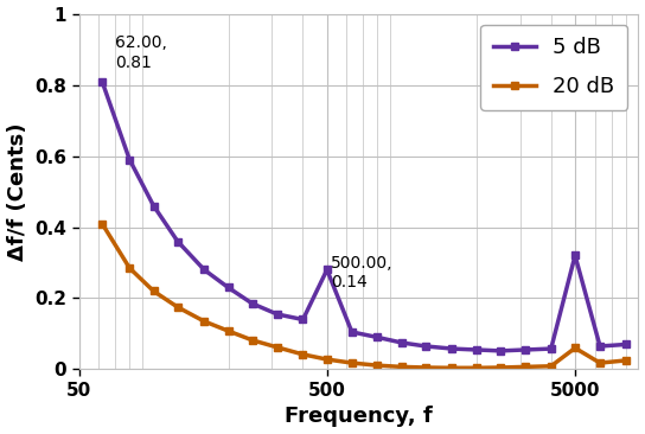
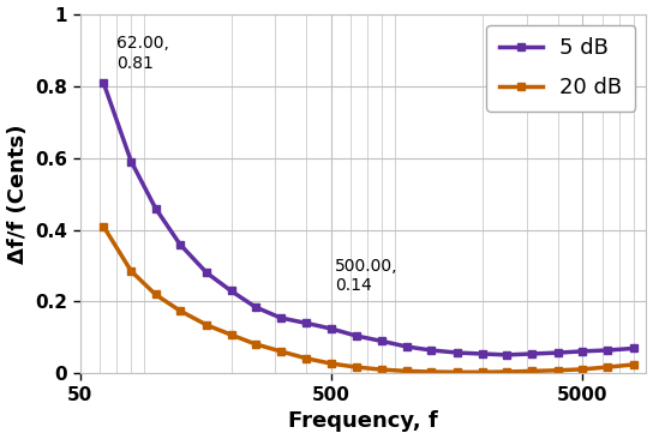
5 dB/500: 0.280 -> 0.125
5 dB/5000: 0.320 -> 0.062
20 dB/5000: 0.060 -> 0.012
